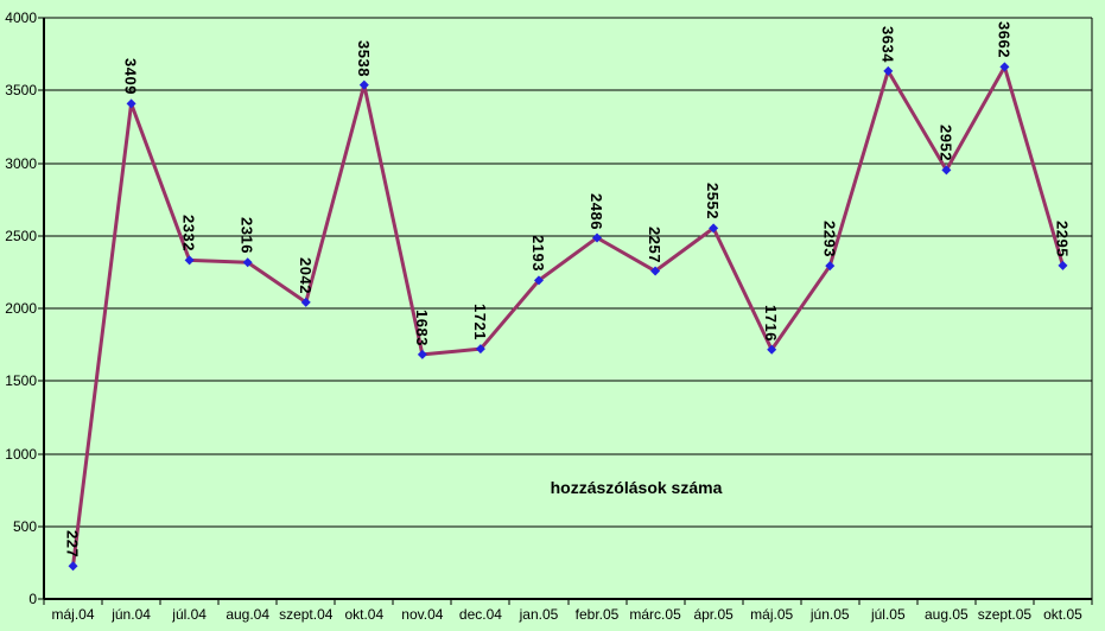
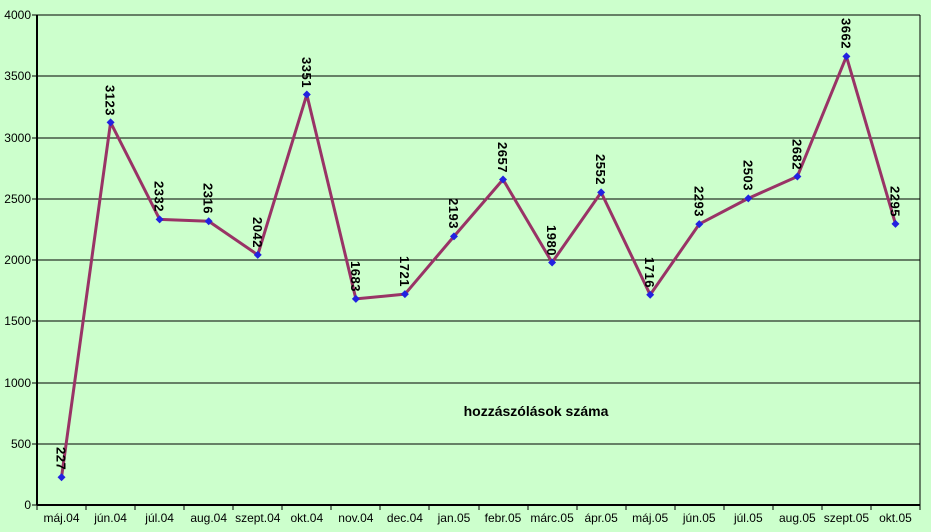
jún.04: 3409 -> 3123
okt.04: 3538 -> 3351
febr.05: 2486 -> 2657
márc.05: 2257 -> 1980
júl.05: 3634 -> 2503
aug.05: 2952 -> 2682
